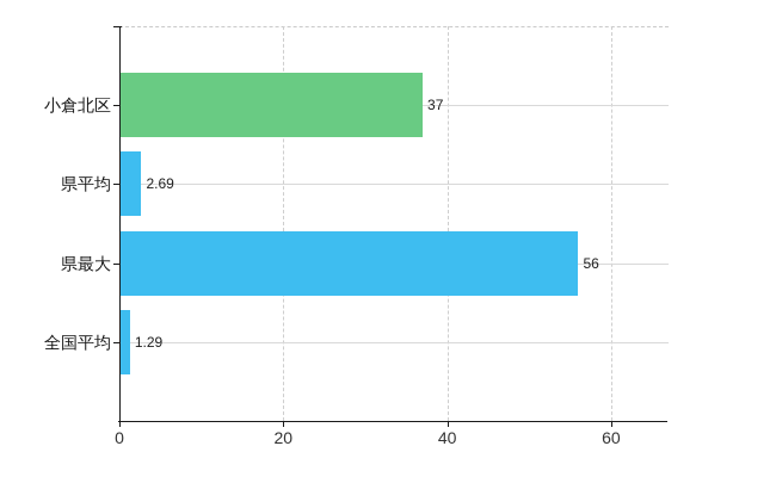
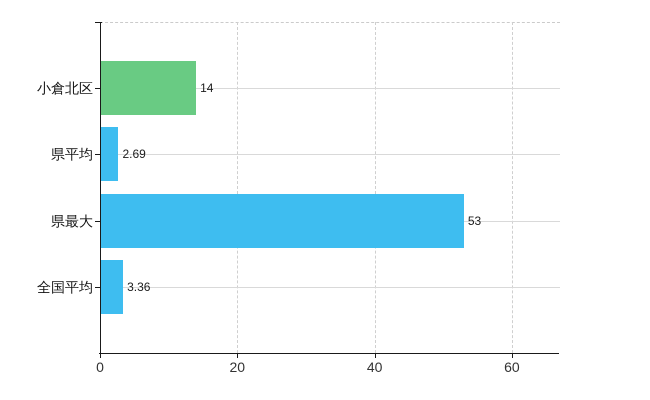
小倉北区: 37 -> 14
県最大: 56 -> 53
全国平均: 1.29 -> 3.36
